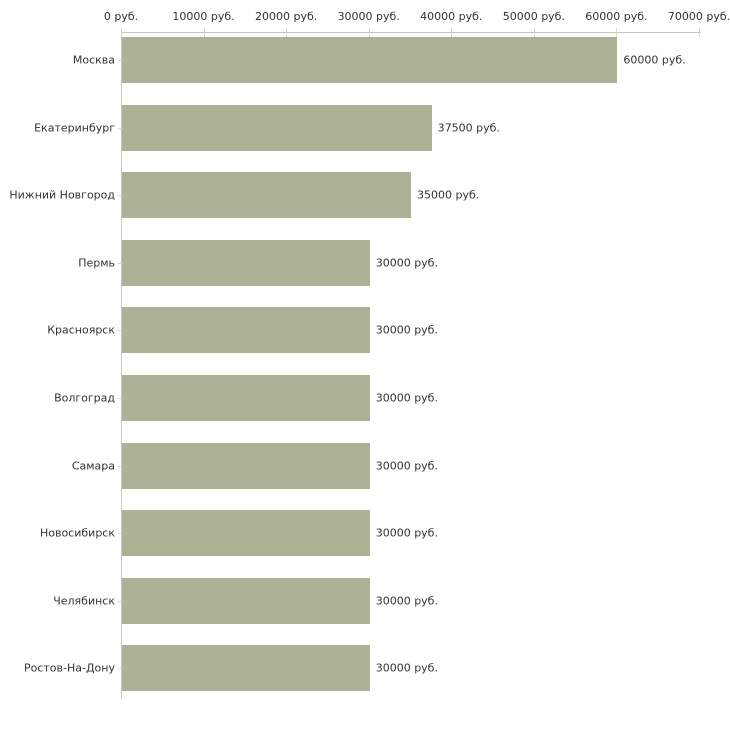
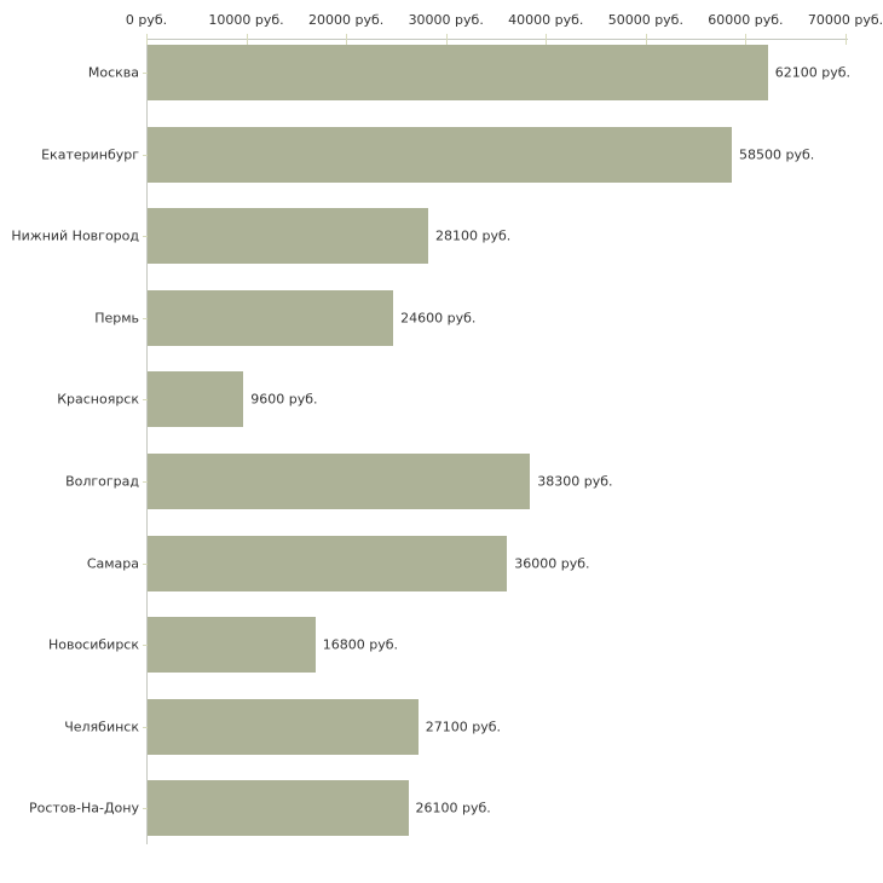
Москва: 60000 -> 62100
Екатеринбург: 37500 -> 58500
Нижний Новгород: 35000 -> 28100
Пермь: 30000 -> 24600
Красноярск: 30000 -> 9600
Волгоград: 30000 -> 38300
Самара: 30000 -> 36000
Новосибирск: 30000 -> 16800
Челябинск: 30000 -> 27100
Ростов-На-Дону: 30000 -> 26100
